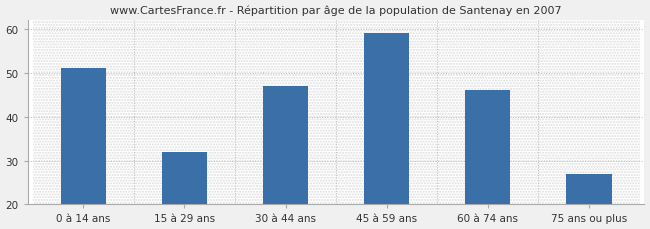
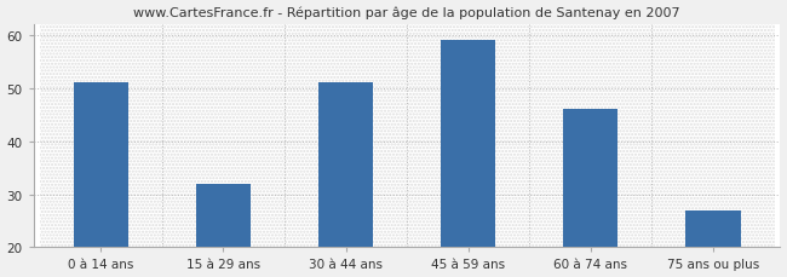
30 à 44 ans: 47 -> 51
